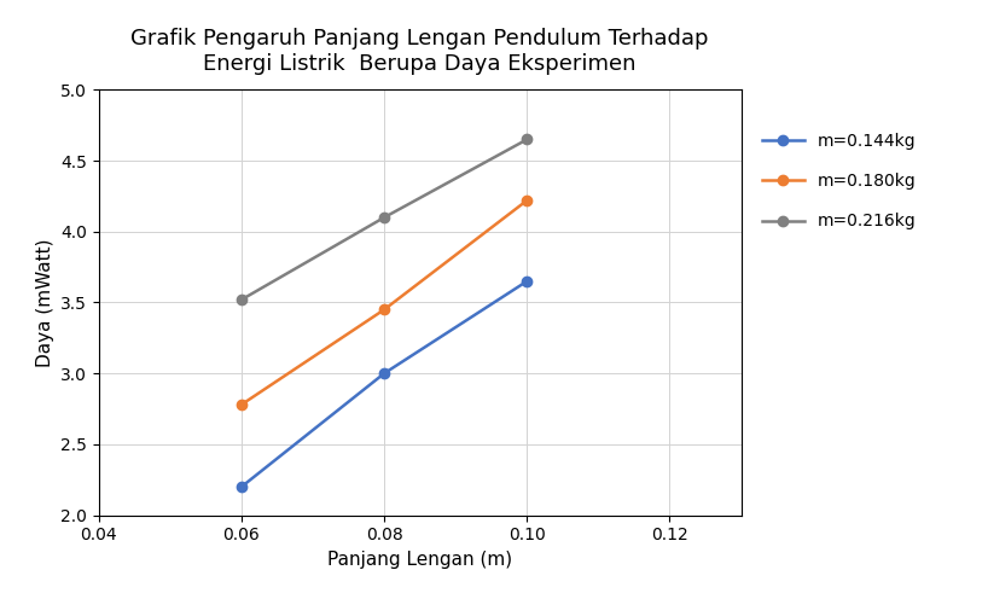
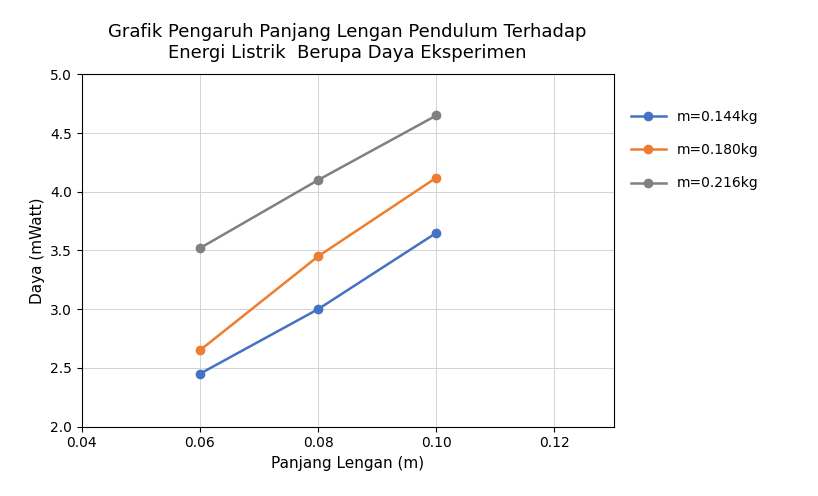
m=0.144kg/0.06: 2.20 -> 2.45
m=0.180kg/0.06: 2.78 -> 2.65
m=0.180kg/0.10: 4.22 -> 4.12
